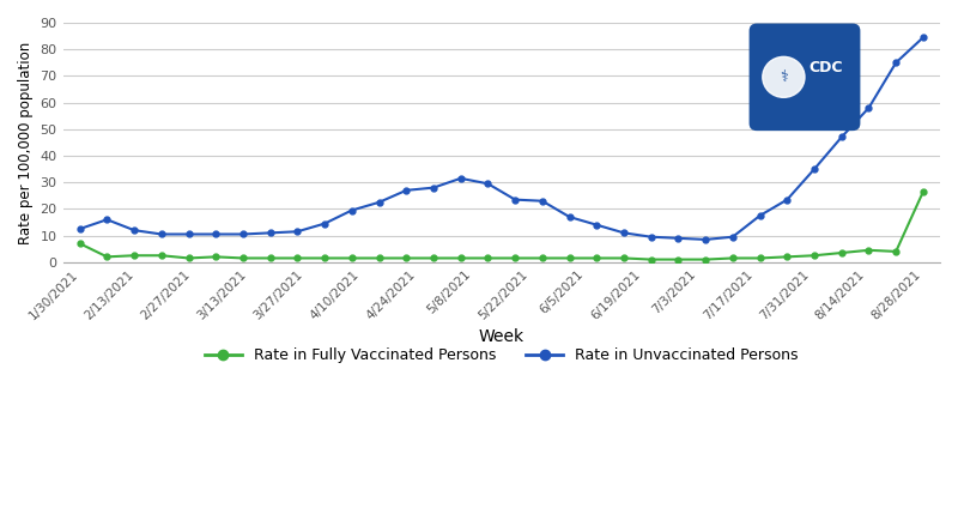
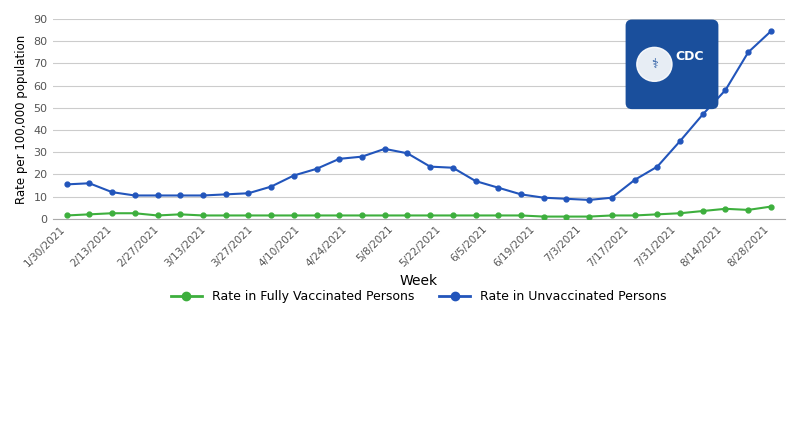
Rate in Unvaccinated Persons/1/30/2021: 12.5 -> 15.5
Rate in Fully Vaccinated Persons/1/30/2021: 7.0 -> 1.5
Rate in Fully Vaccinated Persons/8/28/2021: 26.5 -> 5.5
